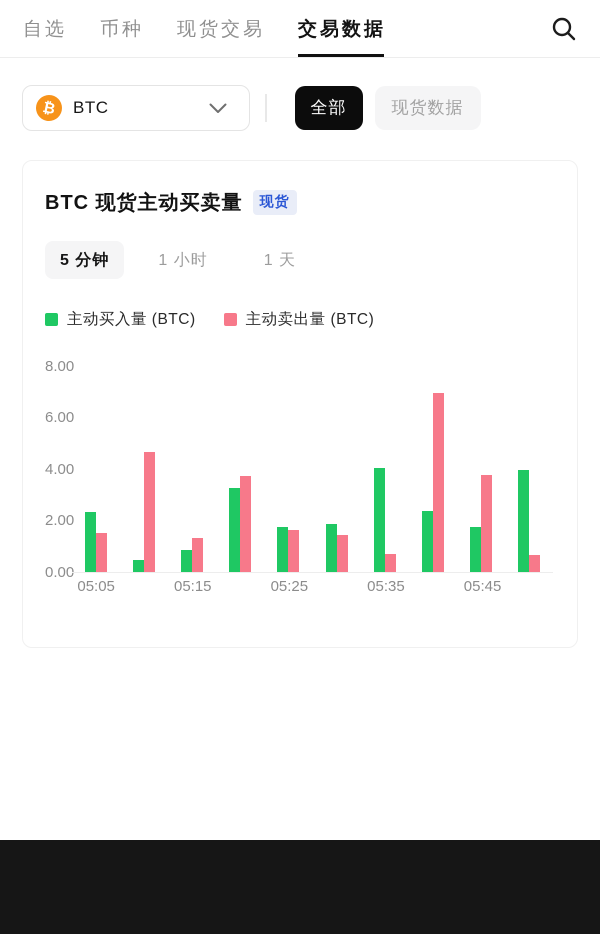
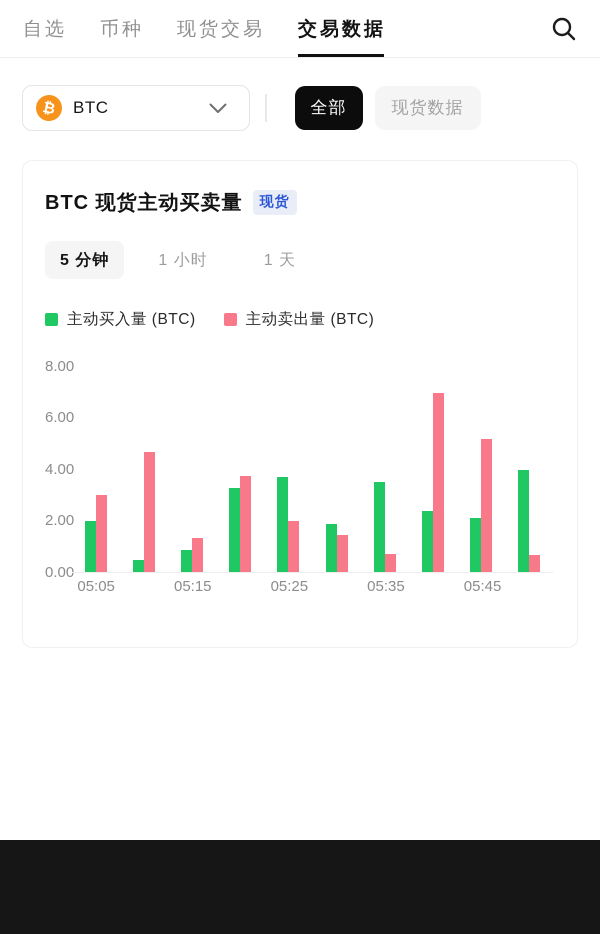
主动买入量 (BTC)/05:05: 2.3 -> 2.0
主动卖出量 (BTC)/05:05: 1.5 -> 3.0
主动买入量 (BTC)/05:25: 1.8 -> 3.7
主动卖出量 (BTC)/05:25: 1.6 -> 2.0
主动买入量 (BTC)/05:35: 4.1 -> 3.5
主动买入量 (BTC)/05:45: 1.8 -> 2.1
主动卖出量 (BTC)/05:45: 3.8 -> 5.2
